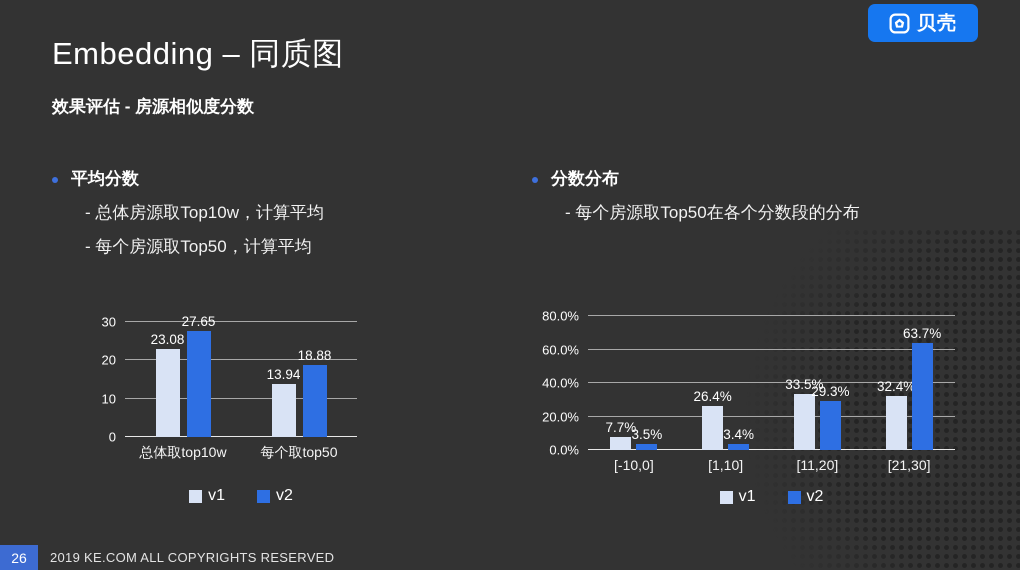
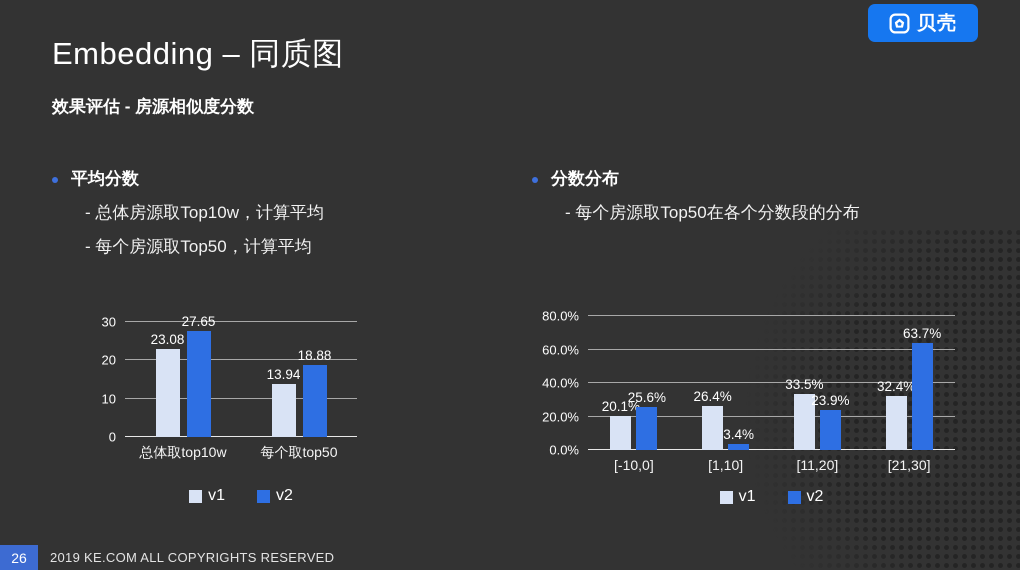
分数分布/v1/[-10,0]: 7.7% -> 20.1%
分数分布/v2/[-10,0]: 3.5% -> 25.6%
分数分布/v2/[11,20]: 29.3% -> 23.9%
